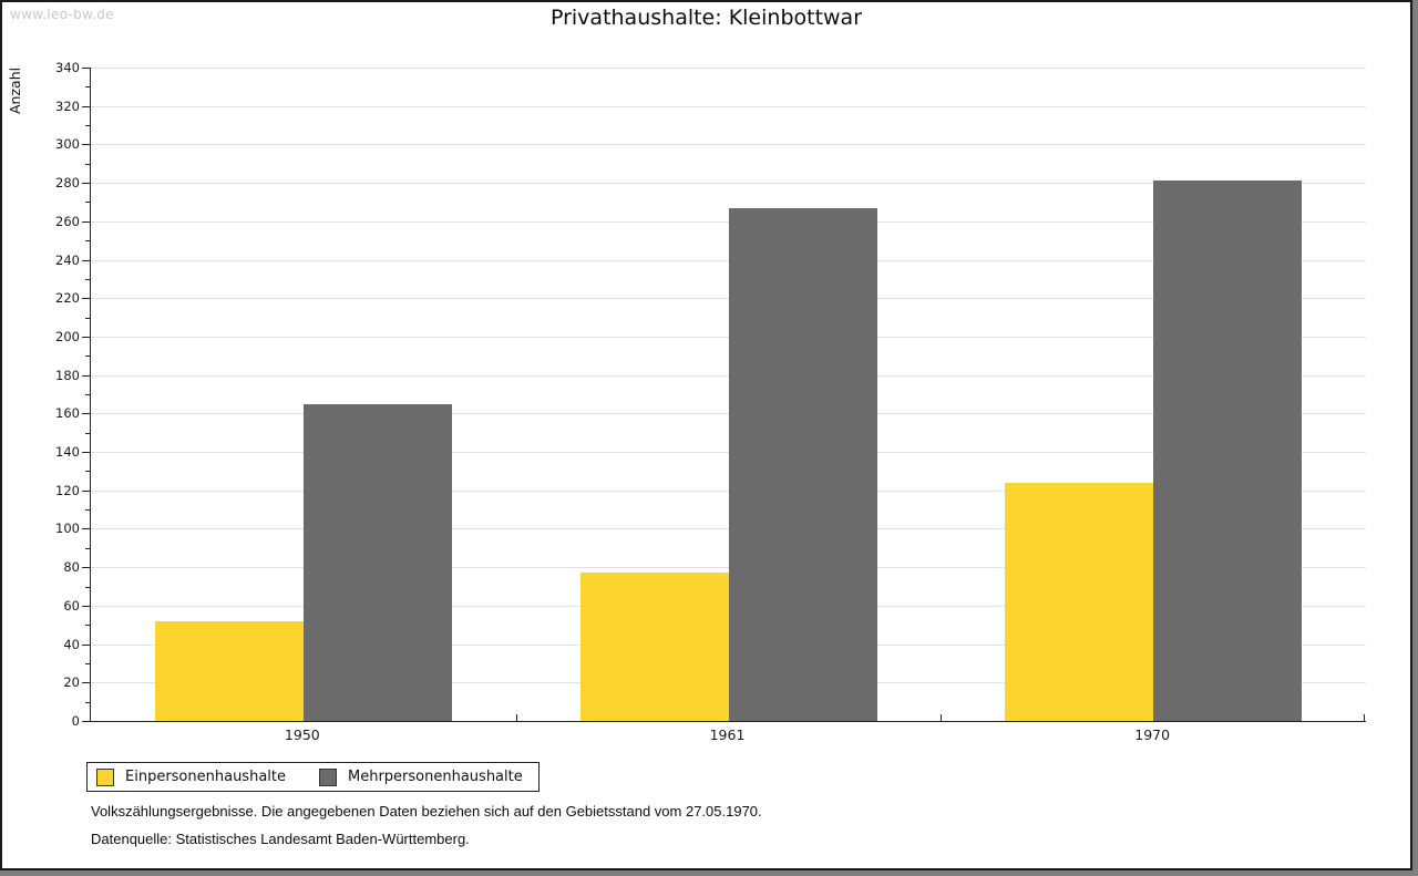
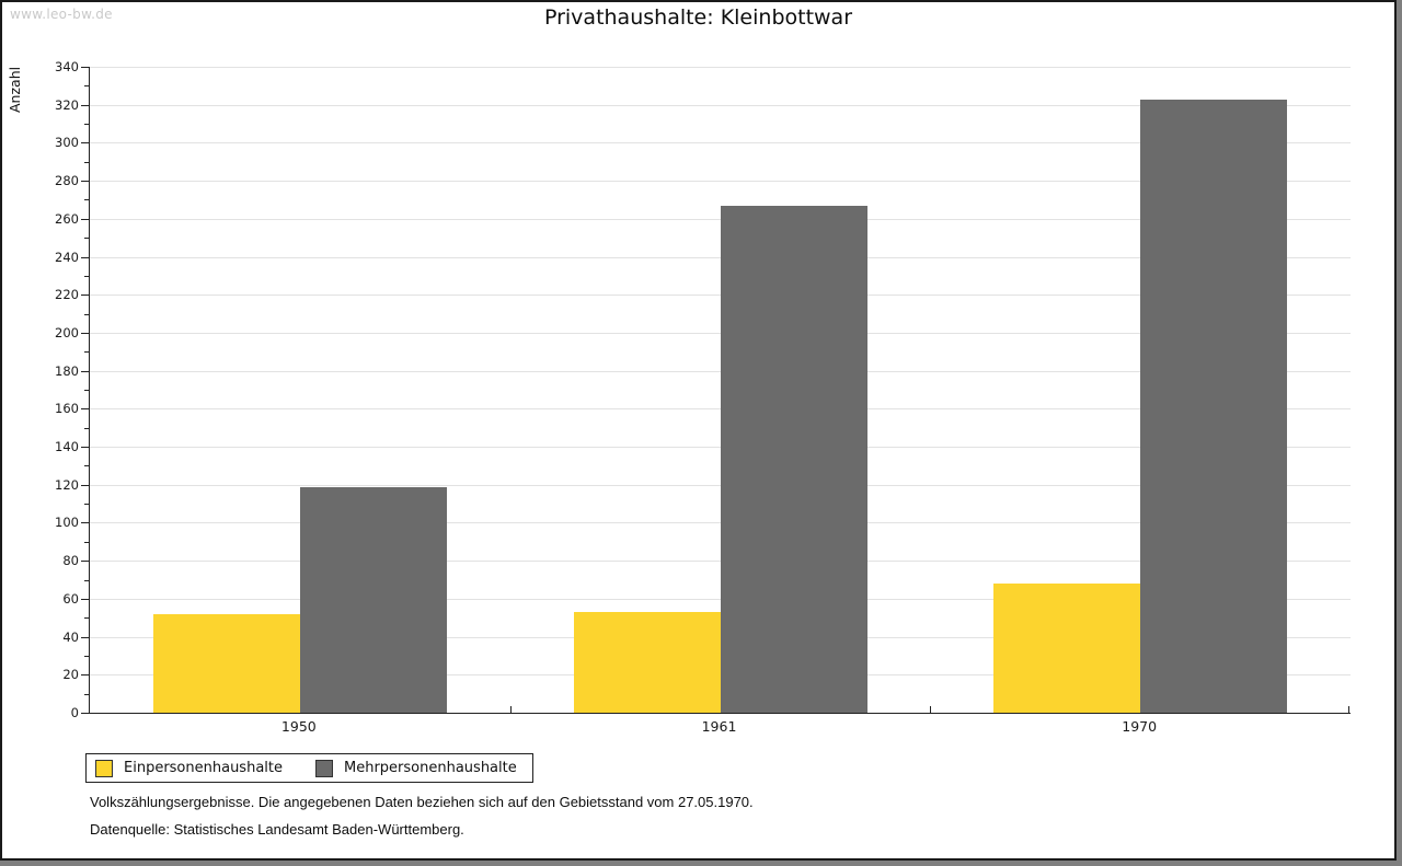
Mehrpersonenhaushalte/1950: 165 -> 119
Einpersonenhaushalte/1961: 77 -> 53
Einpersonenhaushalte/1970: 124 -> 68
Mehrpersonenhaushalte/1970: 281 -> 323
